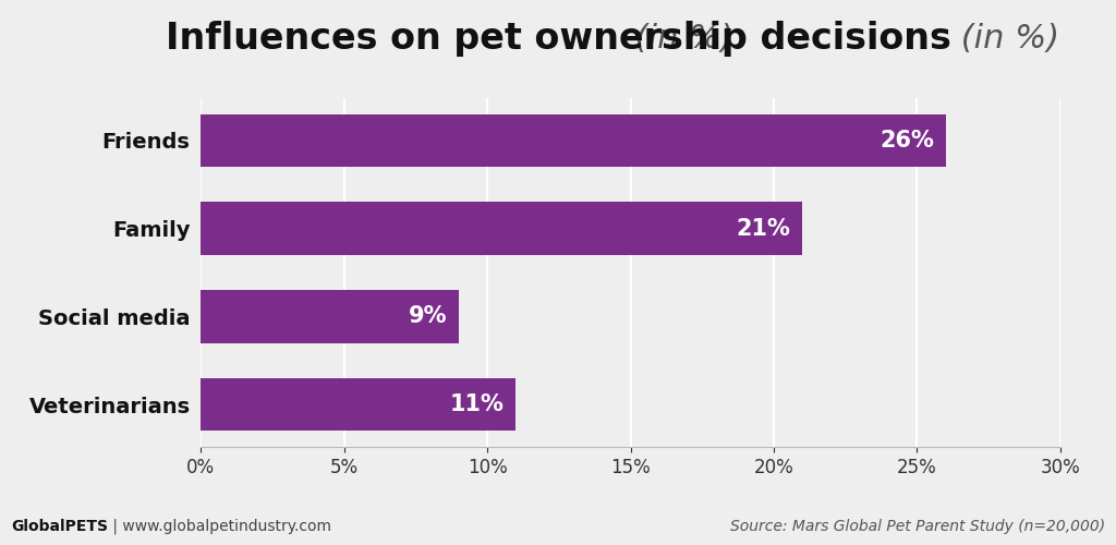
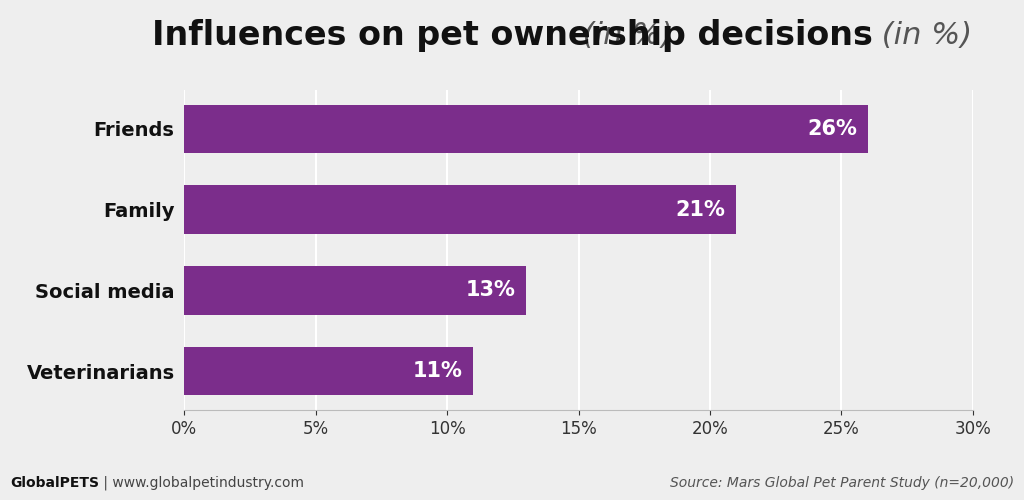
Social media: 9% -> 13%
